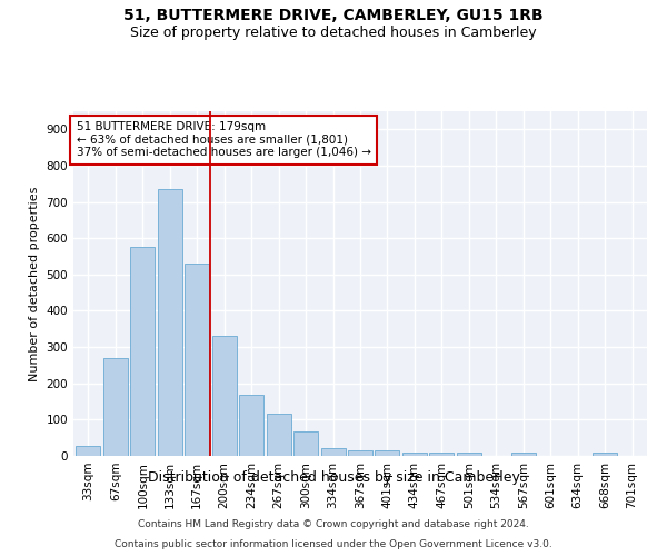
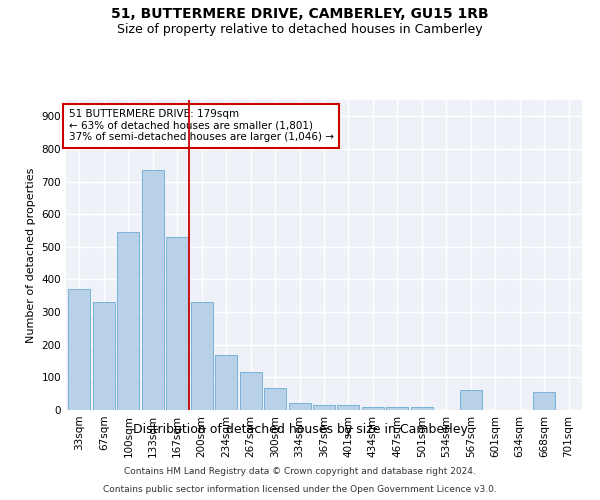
33sqm: 27 -> 370
67sqm: 270 -> 330
100sqm: 575 -> 545
567sqm: 9 -> 60
668sqm: 10 -> 55
